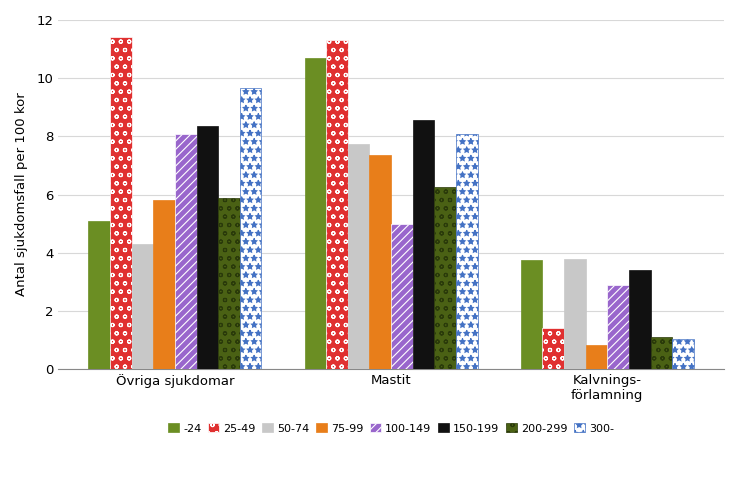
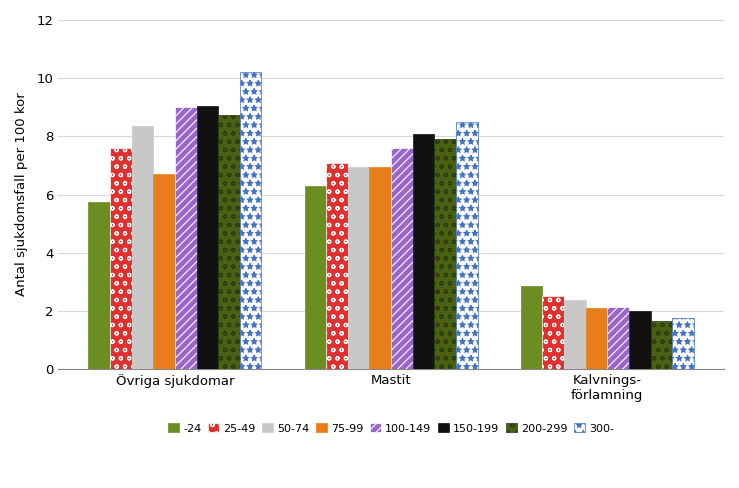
-24/Övriga sjukdomar: 5.10 -> 5.75
25-49/Övriga sjukdomar: 11.4 -> 7.6
50-74/Övriga sjukdomar: 4.30 -> 8.35
75-99/Övriga sjukdomar: 5.80 -> 6.70
100-149/Övriga sjukdomar: 8.10 -> 9.00
150-199/Övriga sjukdomar: 8.35 -> 9.05
200-299/Övriga sjukdomar: 5.90 -> 8.75
300-/Övriga sjukdomar: 9.65 -> 10.20
-24/Mastit: 10.70 -> 6.30
25-49/Mastit: 11.3 -> 7.1
50-74/Mastit: 7.75 -> 6.95
75-99/Mastit: 7.35 -> 6.95
100-149/Mastit: 5.00 -> 7.60
150-199/Mastit: 8.55 -> 8.10
200-299/Mastit: 6.25 -> 7.90
300-/Mastit: 8.10 -> 8.50
-24/Kalvnings- förlamning: 3.75 -> 2.85
25-49/Kalvnings- förlamning: 1.4 -> 2.5
50-74/Kalvnings- förlamning: 3.80 -> 2.38
75-99/Kalvnings- förlamning: 0.85 -> 2.10
100-149/Kalvnings- förlamning: 2.90 -> 2.15
150-199/Kalvnings- förlamning: 3.40 -> 2.00
200-299/Kalvnings- förlamning: 1.10 -> 1.65
300-/Kalvnings- förlamning: 1.05 -> 1.75
